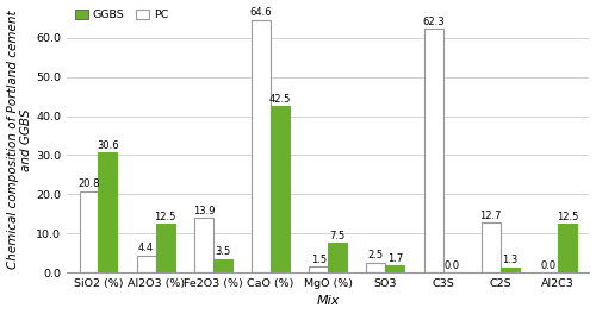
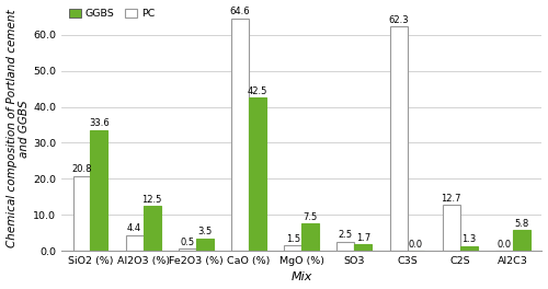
GGBS/SiO2 (%): 30.6 -> 33.6
PC/Fe2O3 (%): 13.9 -> 0.5
GGBS/Al2C3: 12.5 -> 5.8
